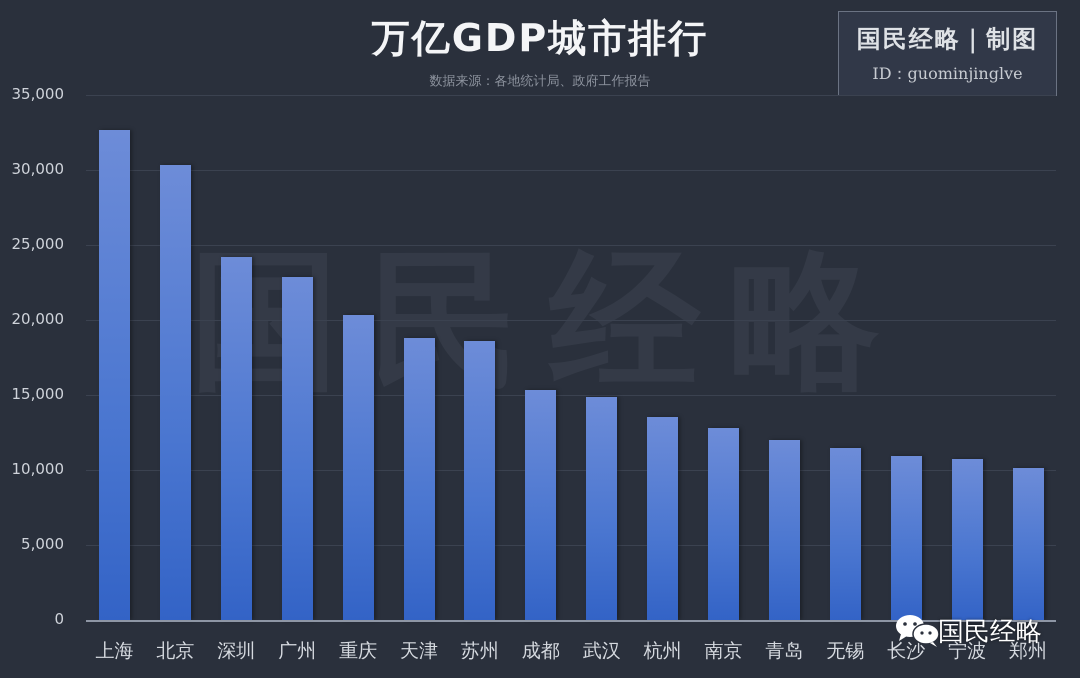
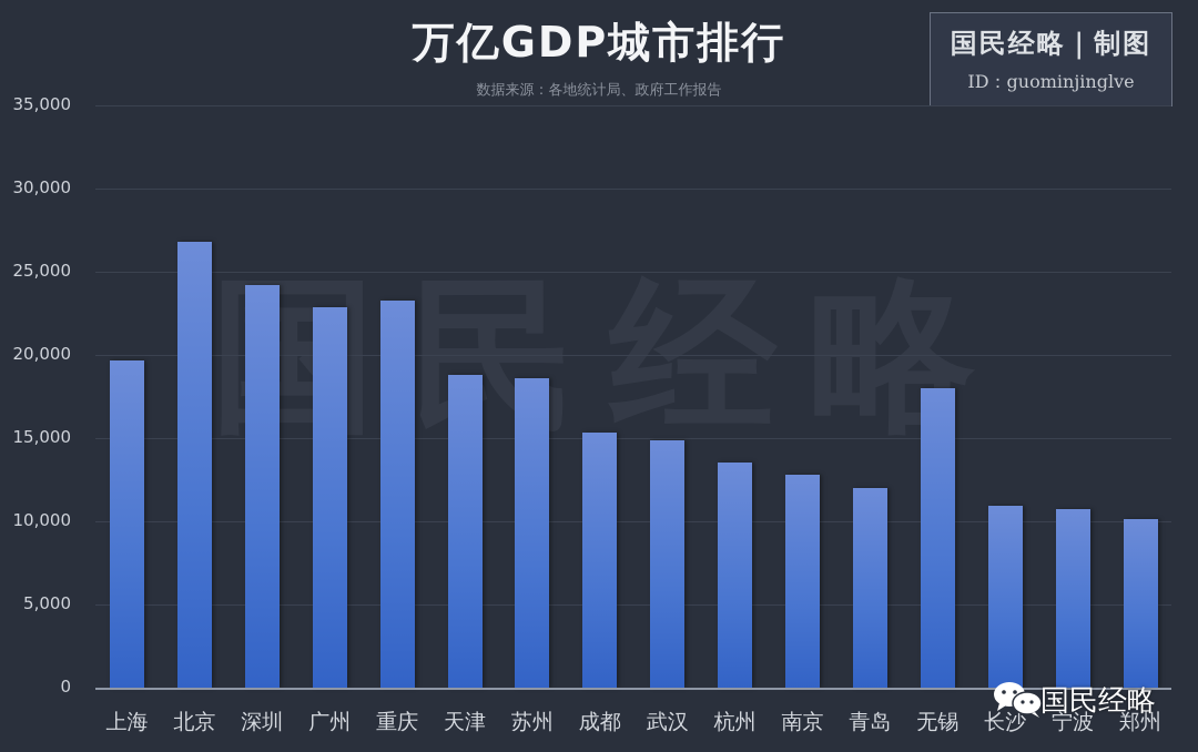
上海: 32700 -> 19700
北京: 30300 -> 26800
重庆: 20400 -> 23300
无锡: 11400 -> 18000
